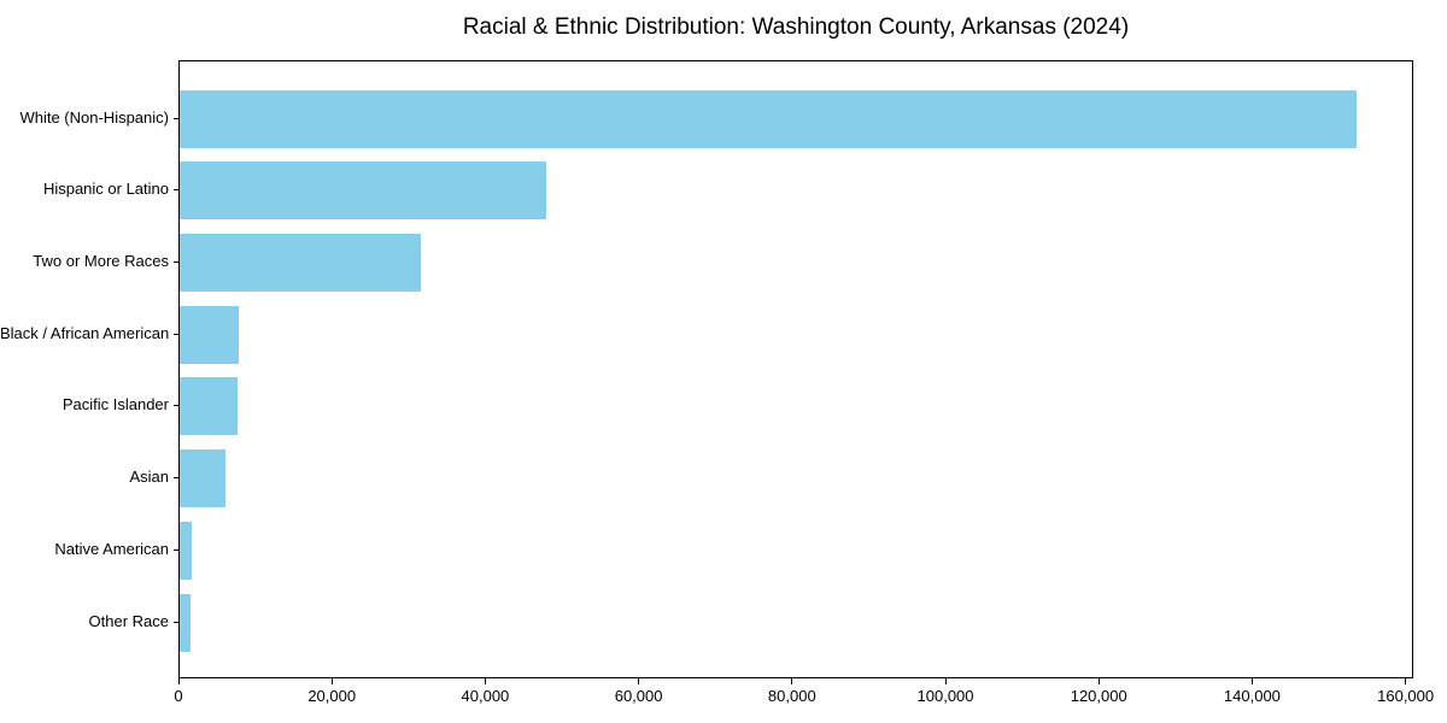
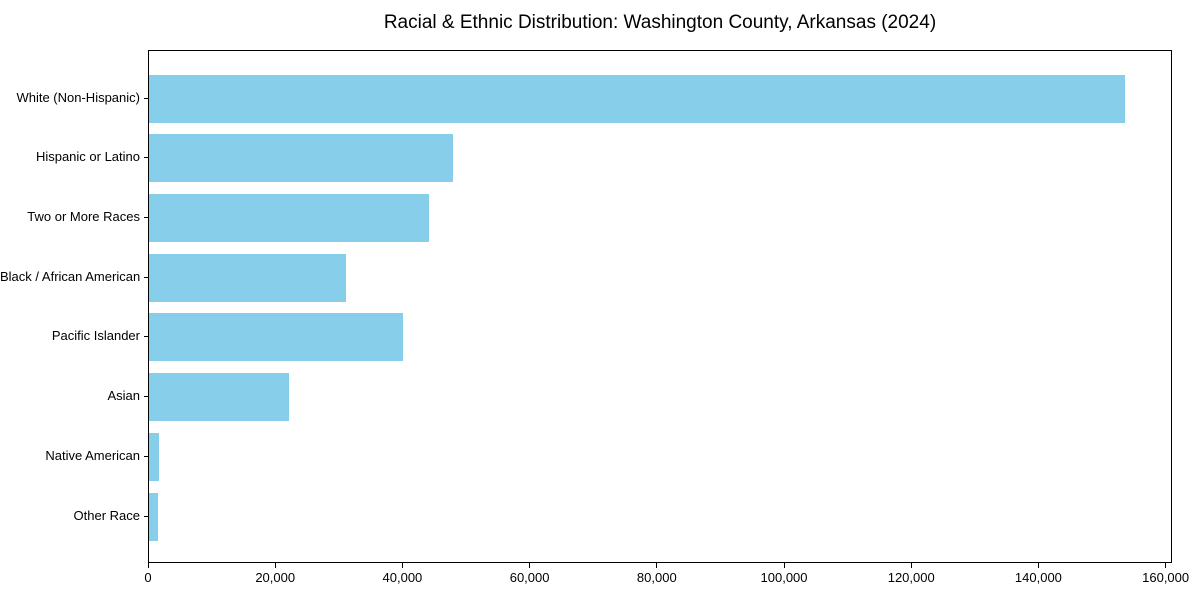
Two or More Races: 32000 -> 44000
Black / African American: 8000 -> 31000
Pacific Islander: 8000 -> 40000
Asian: 6000 -> 22000
